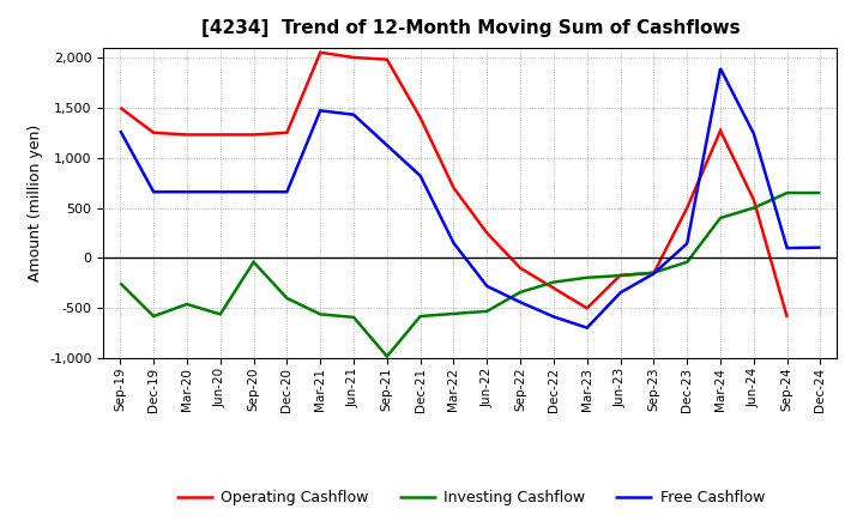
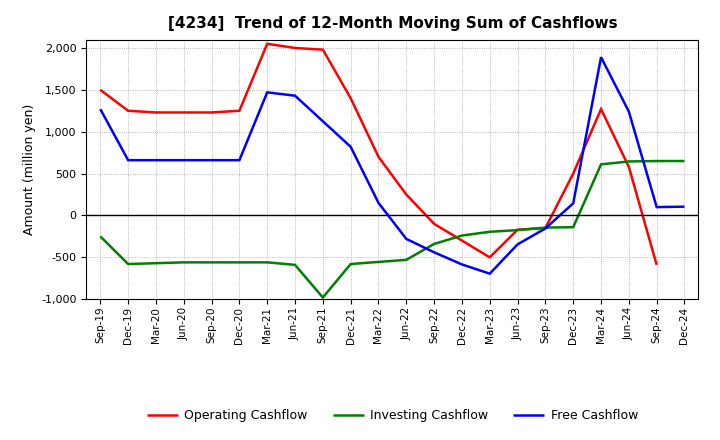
Investing Cashflow/Mar-20: -460 -> -570
Investing Cashflow/Sep-20: -40 -> -560
Investing Cashflow/Dec-20: -400 -> -560
Investing Cashflow/Dec-23: -40 -> -140
Investing Cashflow/Mar-24: 400 -> 610
Investing Cashflow/Jun-24: 500 -> 640
